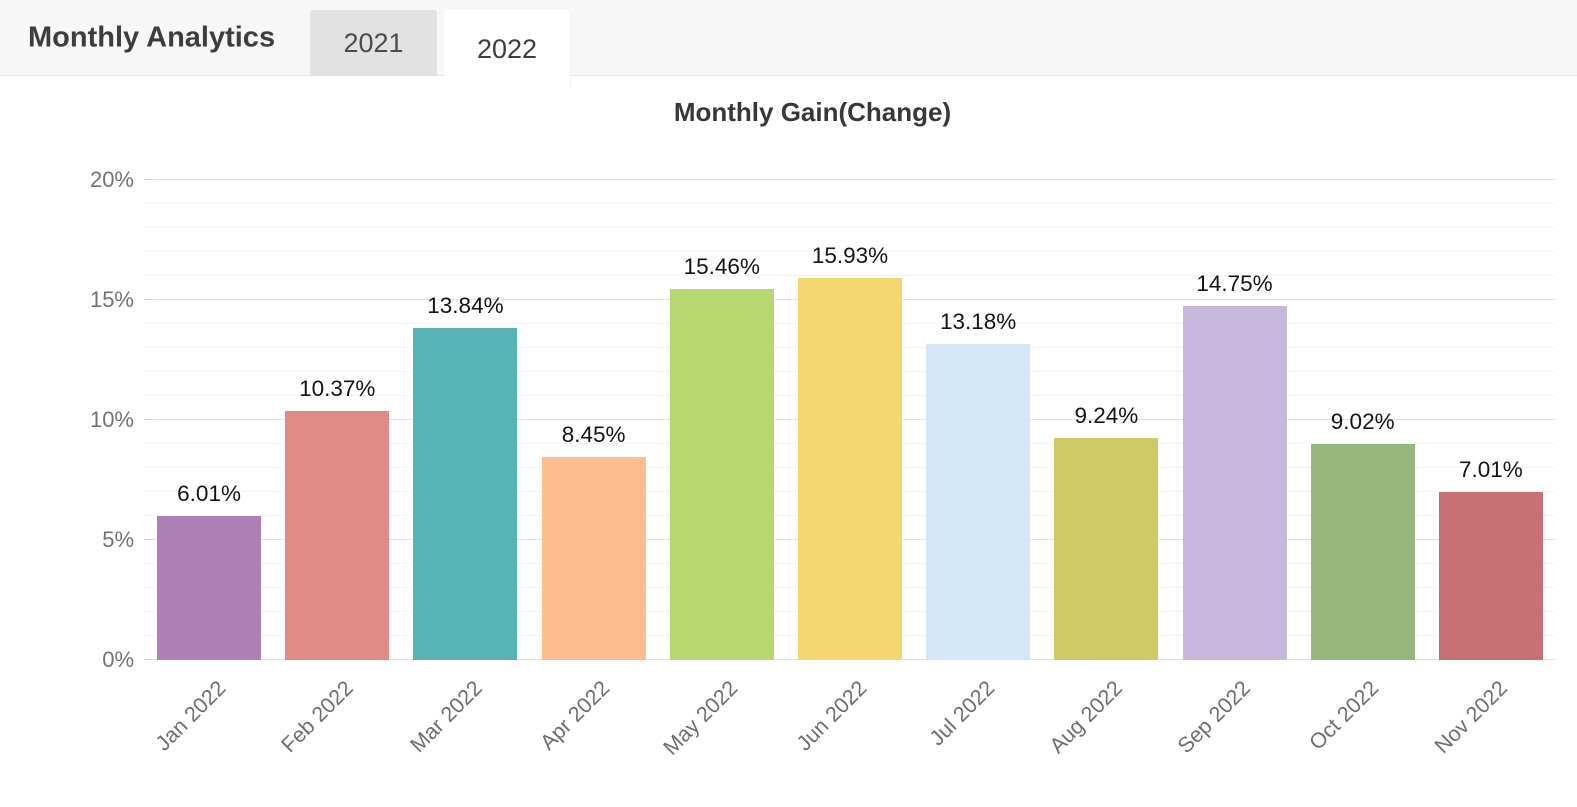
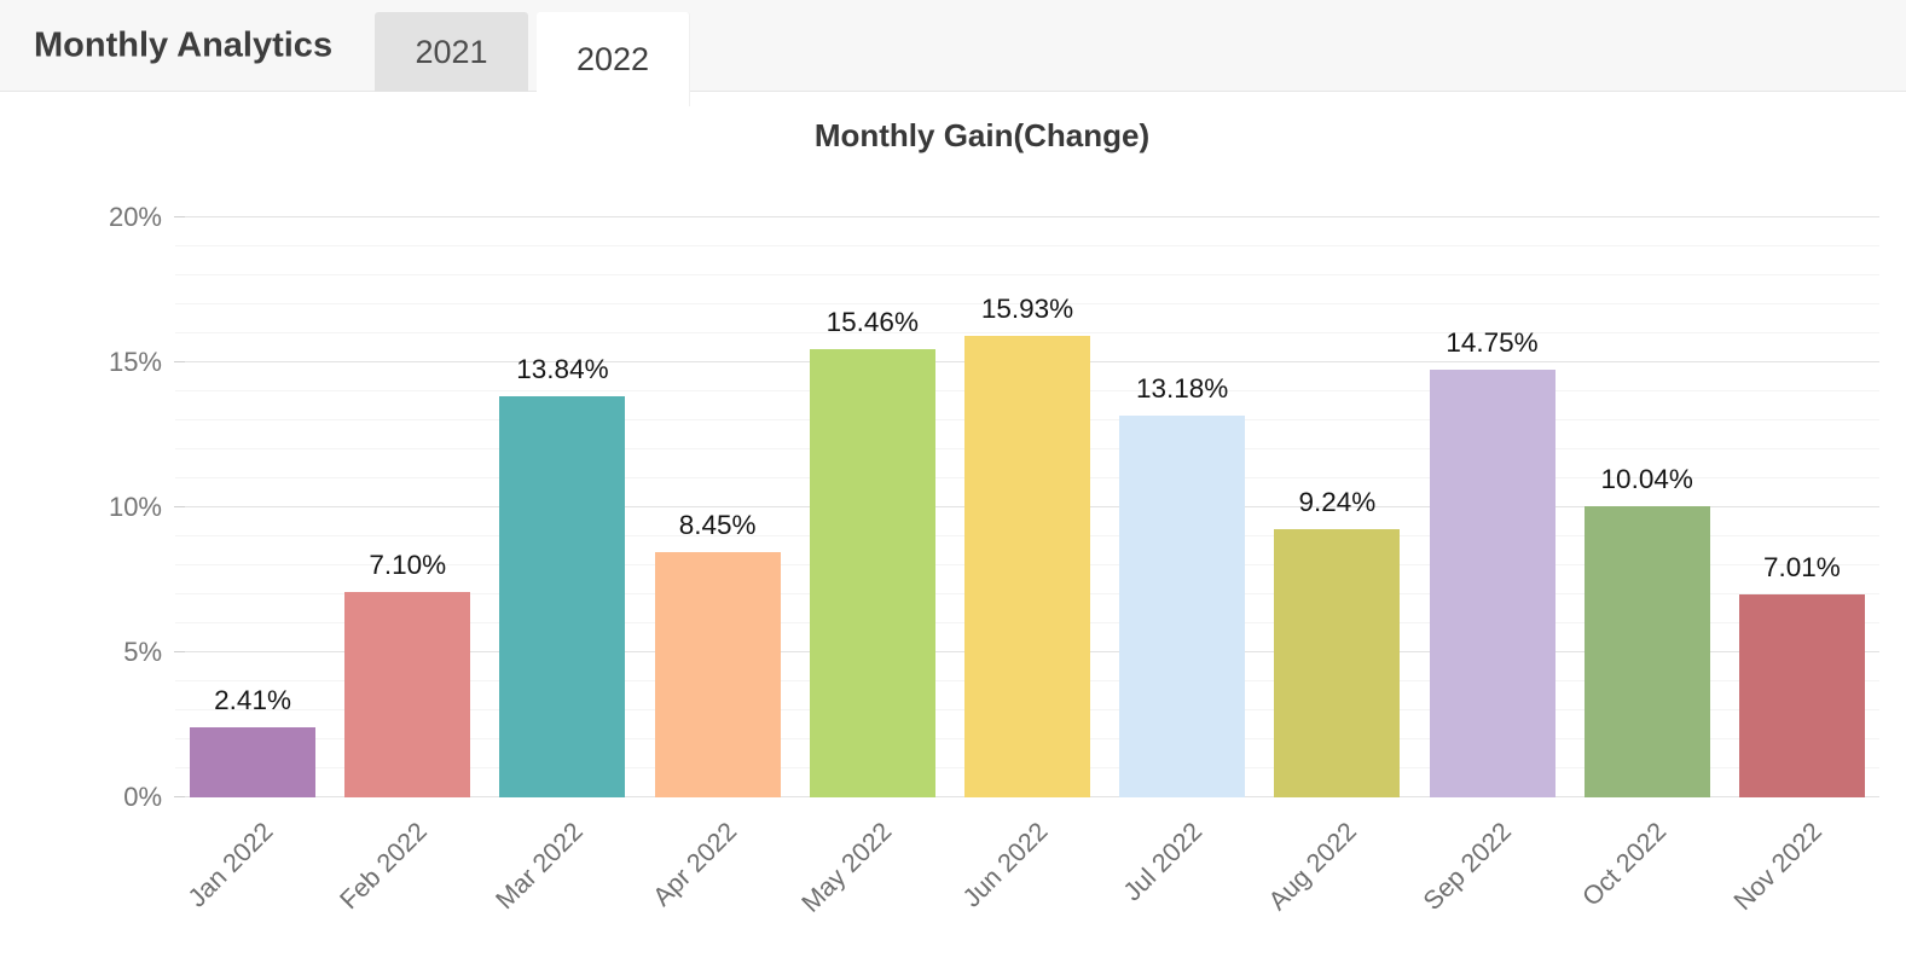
Jan 2022: 6.01% -> 2.41%
Feb 2022: 10.37% -> 7.10%
Oct 2022: 9.02% -> 10.04%
